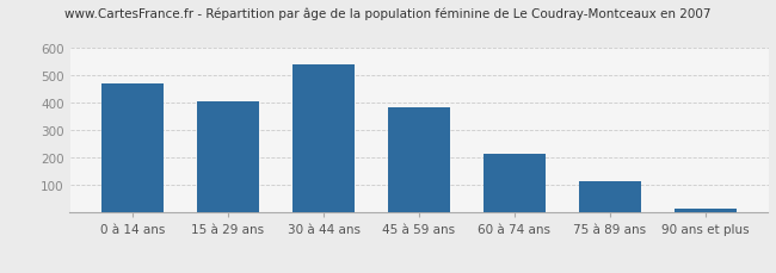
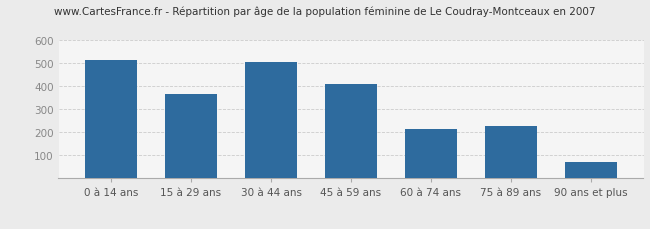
0 à 14 ans: 473 -> 515
15 à 29 ans: 408 -> 365
30 à 44 ans: 539 -> 505
45 à 59 ans: 384 -> 410
75 à 89 ans: 115 -> 230
90 ans et plus: 14 -> 70
